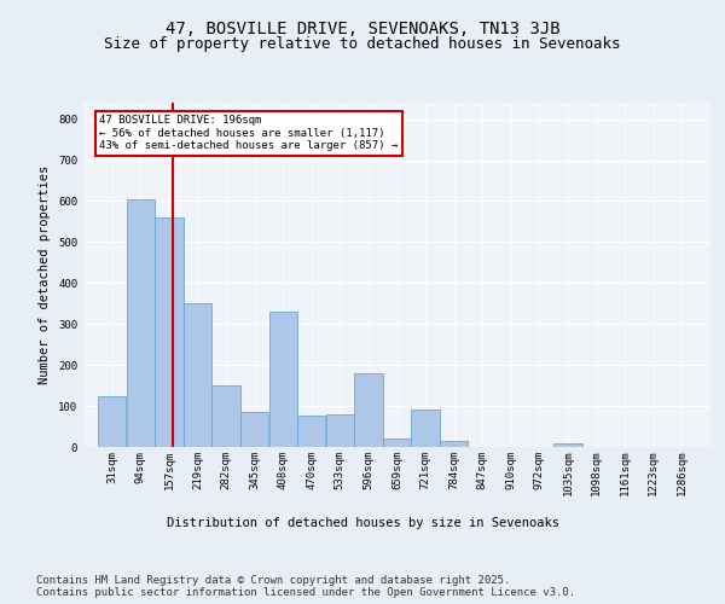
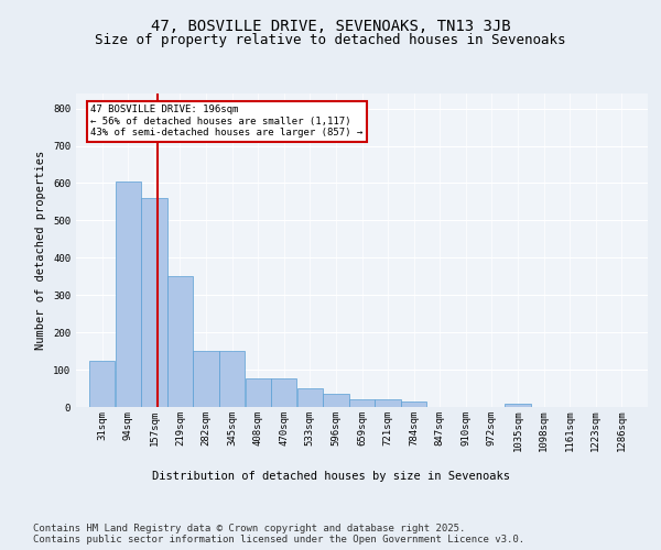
345sqm: 85 -> 150
408sqm: 330 -> 78
533sqm: 80 -> 50
596sqm: 180 -> 35
721sqm: 90 -> 20
